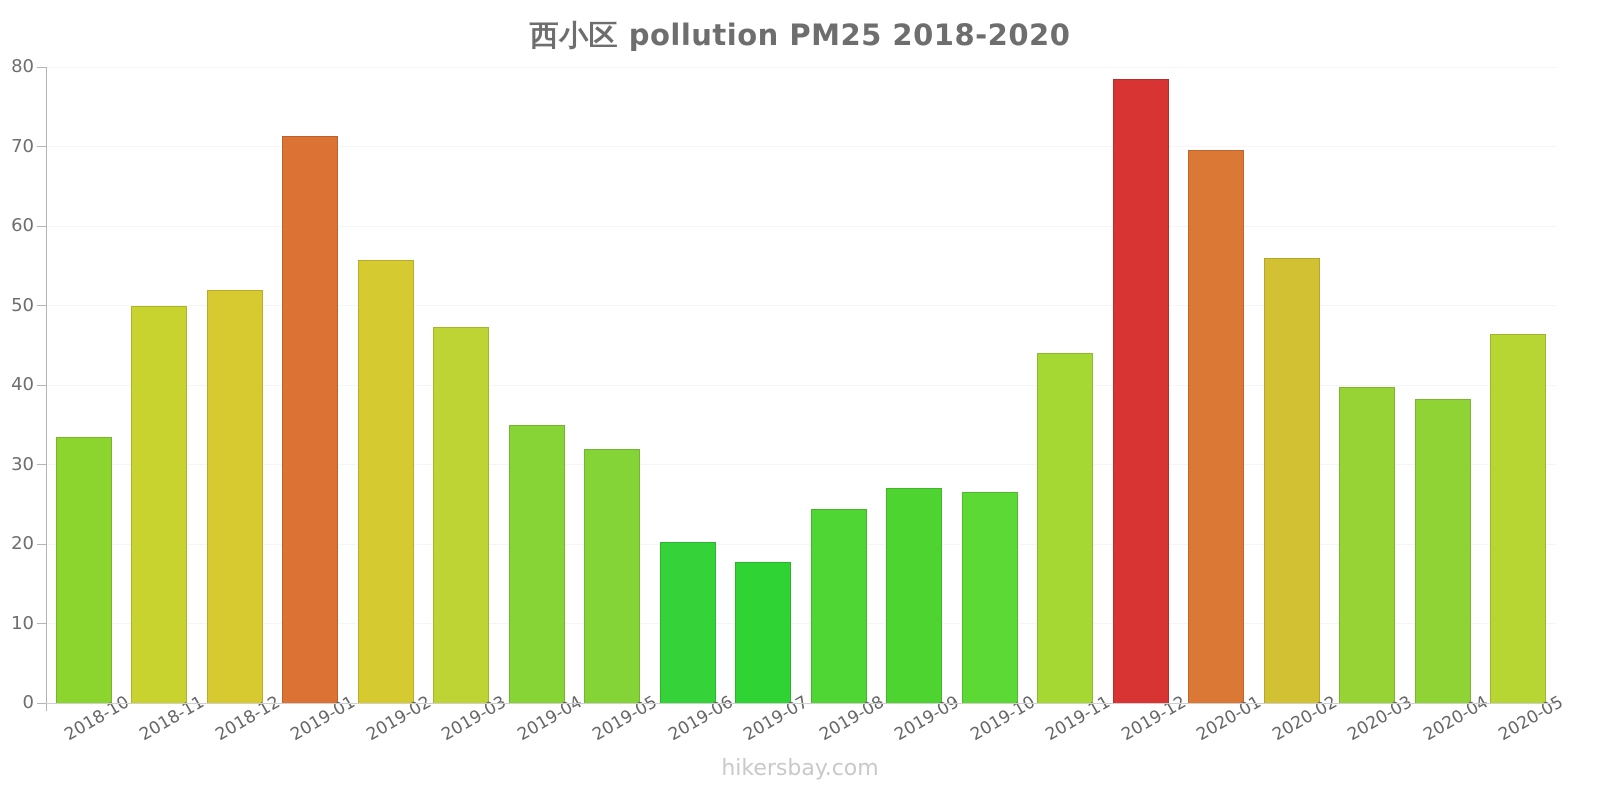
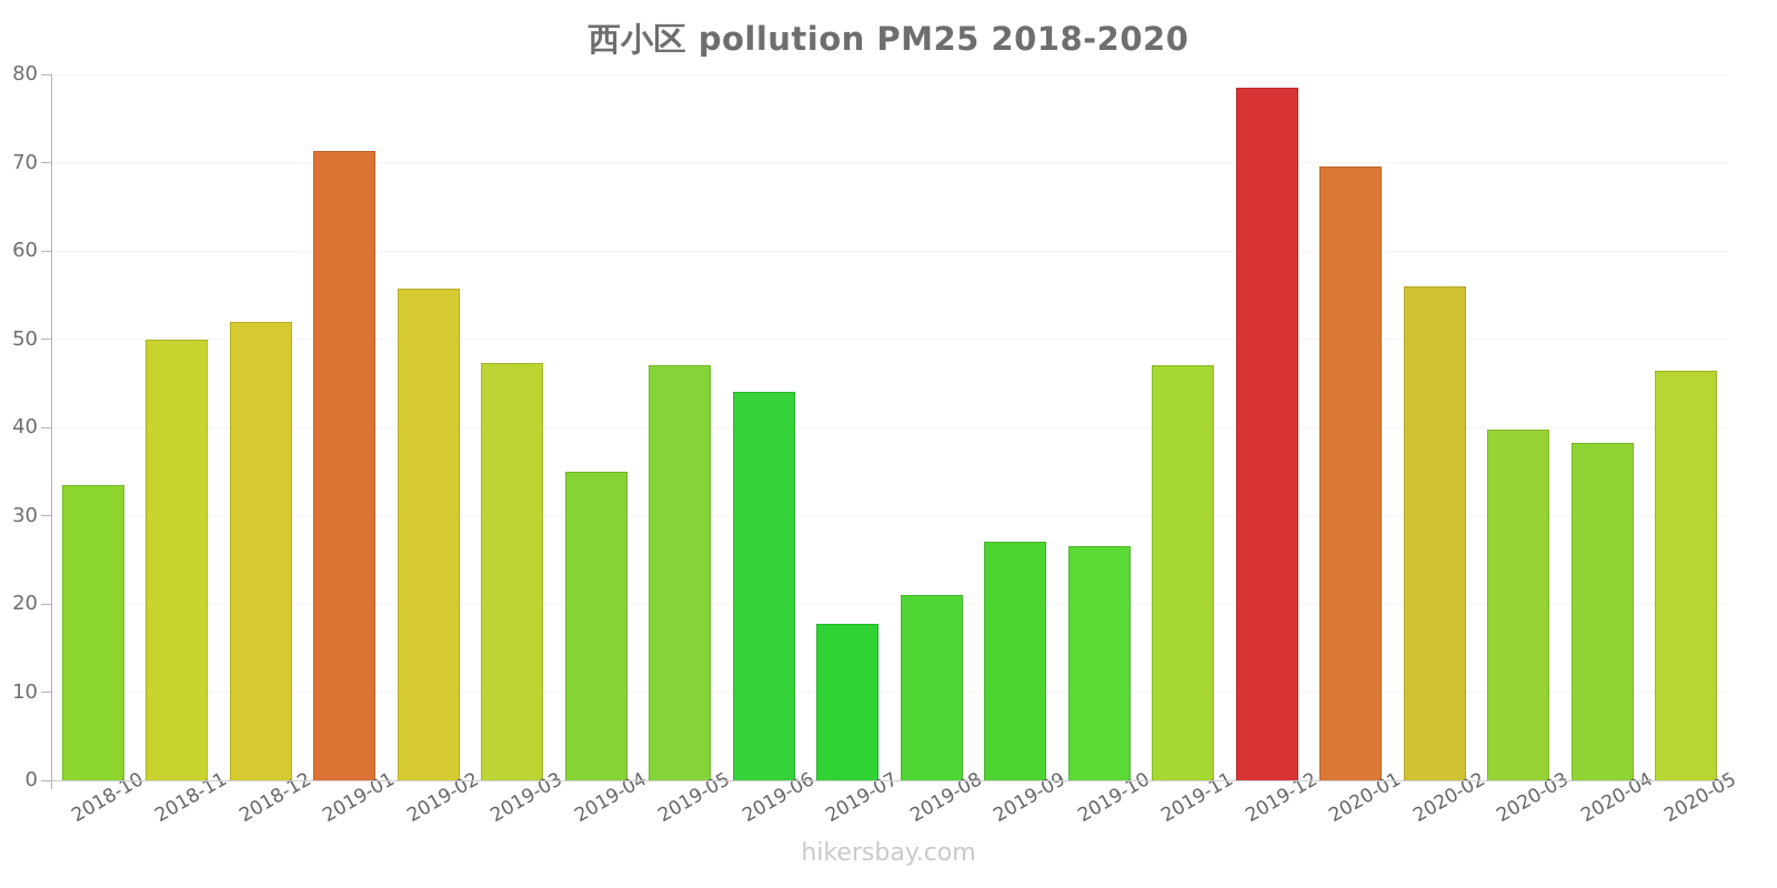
2019-05: 32 -> 47
2019-06: 20 -> 44
2019-08: 24 -> 21
2019-11: 44 -> 47
